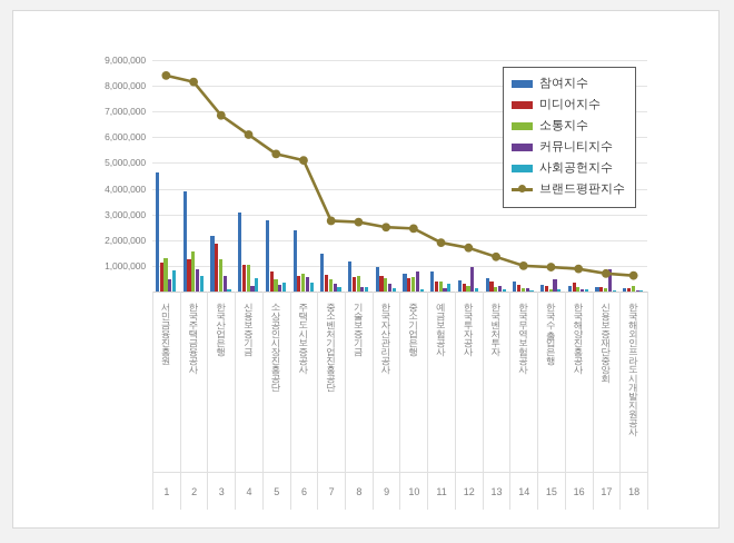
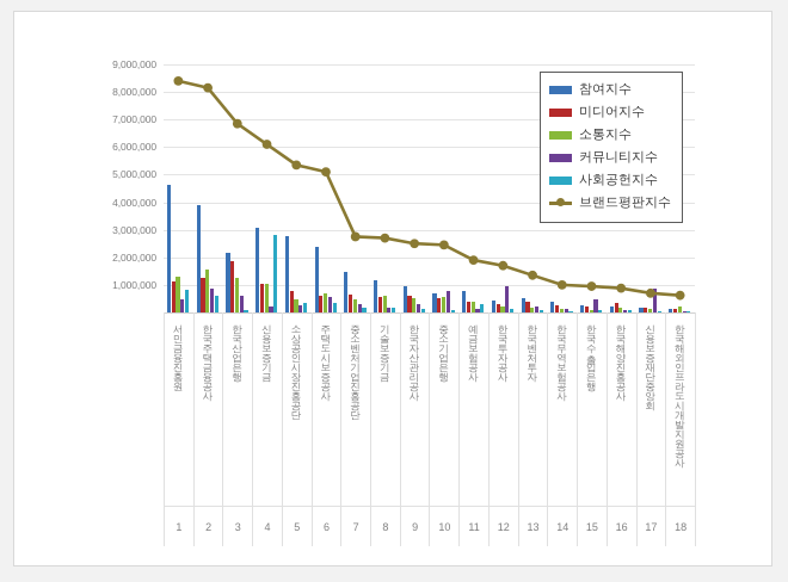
사회공헌지수/신용보증기금: 500000 -> 2800000
